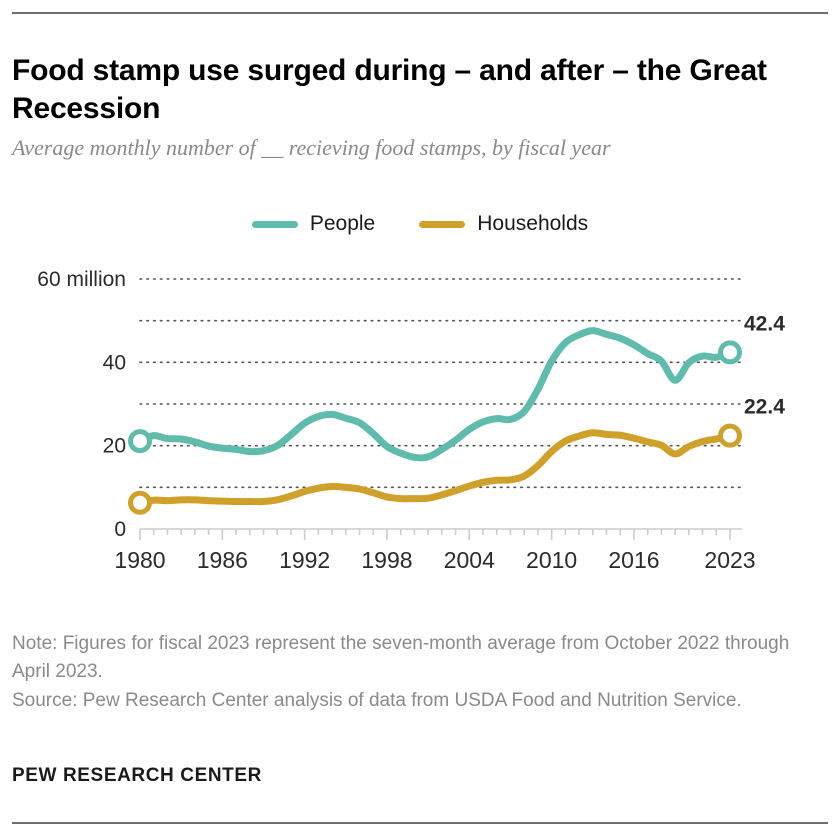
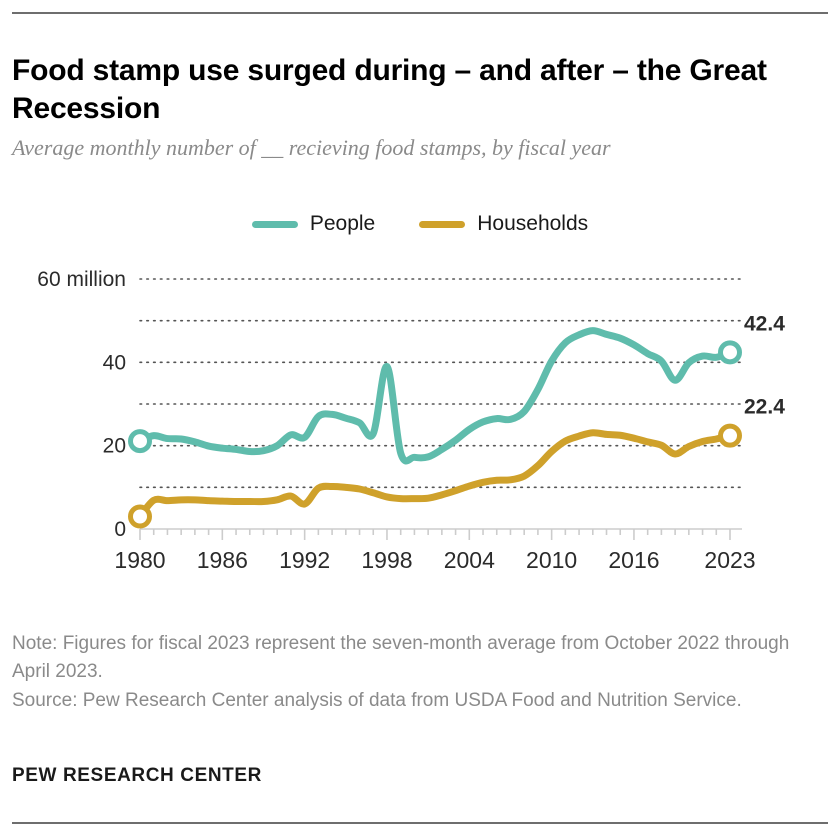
Households/1980: 6 -> 3
People/1992: 25 -> 22
Households/1992: 9 -> 6
People/1998: 20 -> 39
